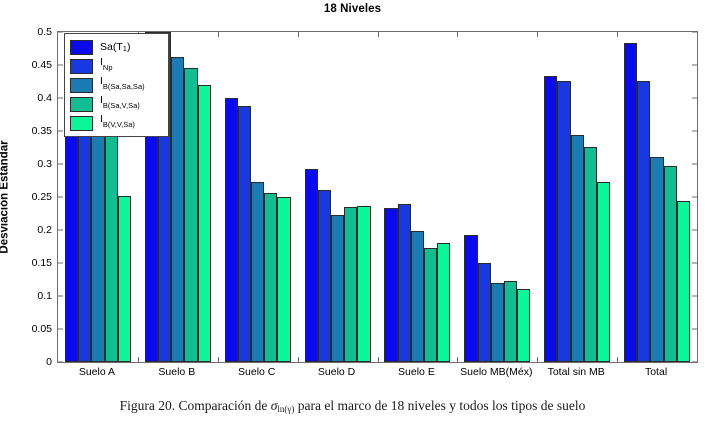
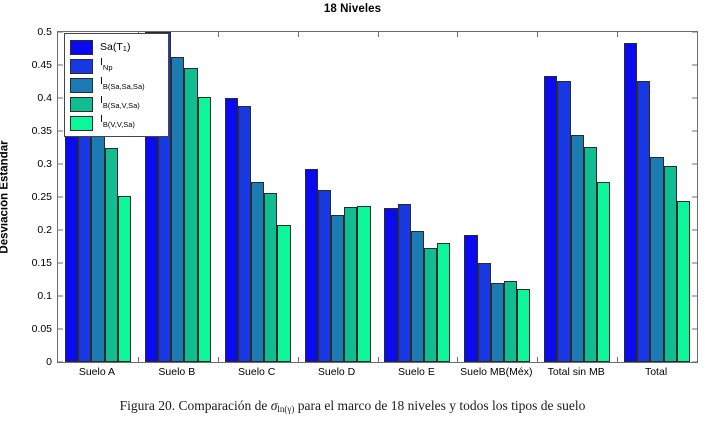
IB(Sa,V,Sa)/Suelo A: 0.36 -> 0.33
IB(V,V,Sa)/Suelo B: 0.42 -> 0.40
IB(V,V,Sa)/Suelo C: 0.25 -> 0.21
